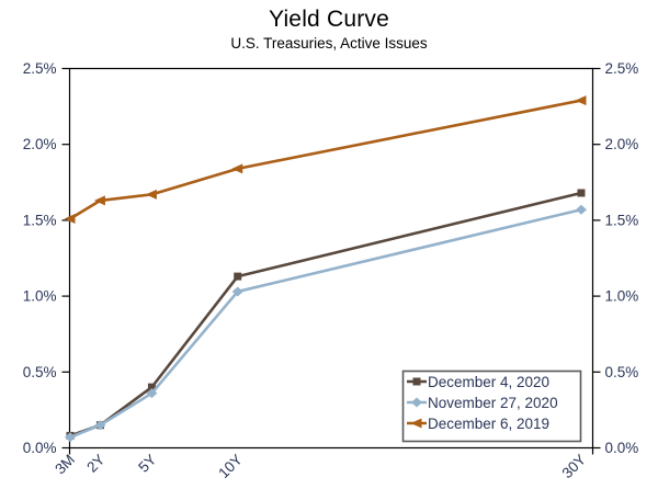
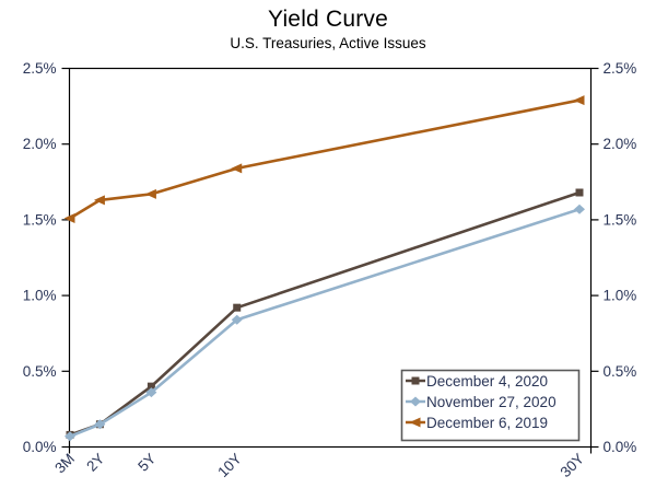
December 4, 2020/10Y: 1.13% -> 0.92%
November 27, 2020/10Y: 1.03% -> 0.84%
